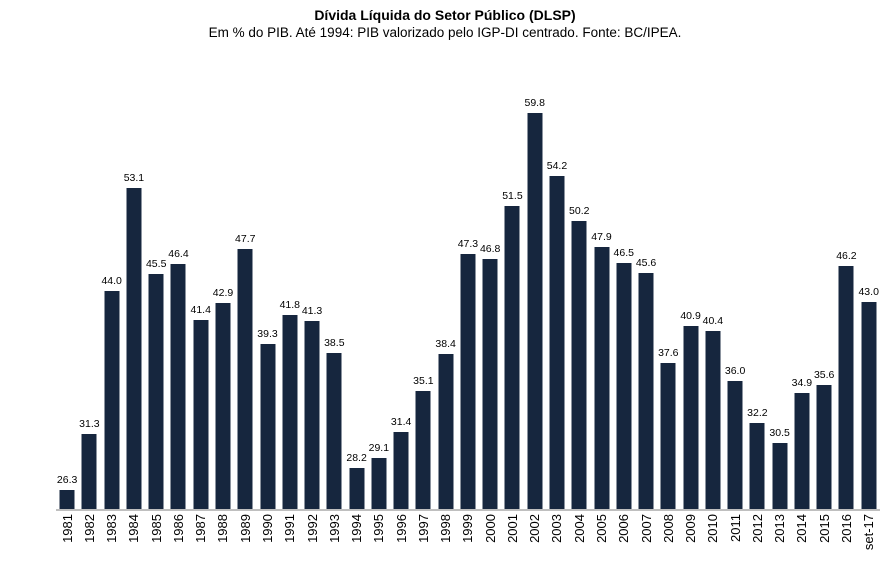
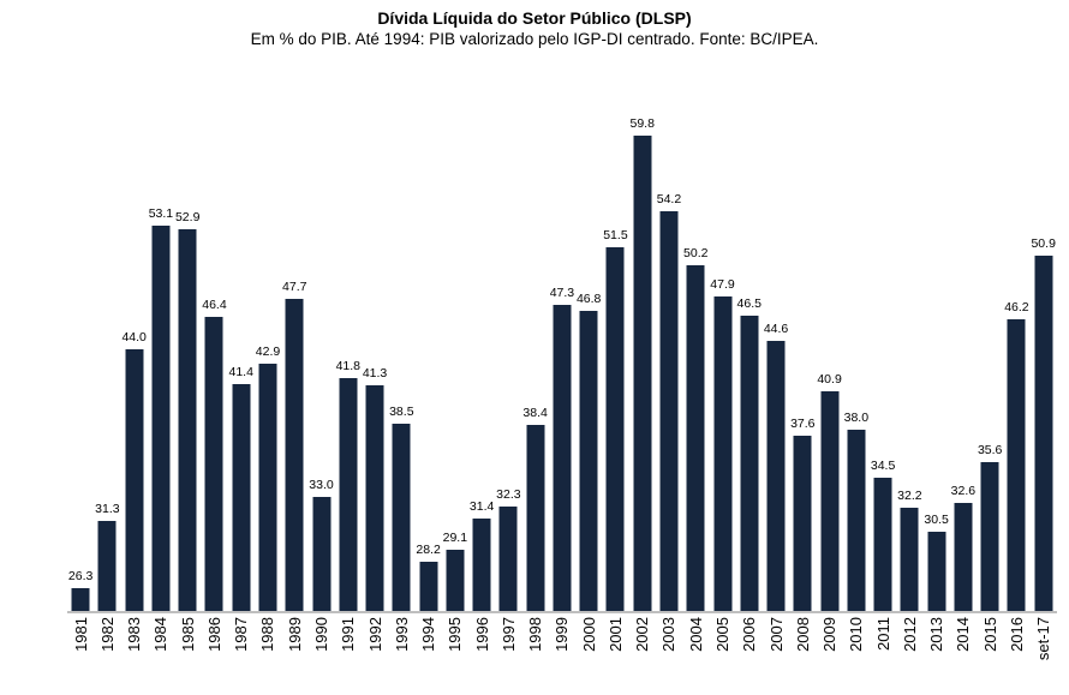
1985: 45.5 -> 52.9
1990: 39.3 -> 33.0
1997: 35.1 -> 32.3
2007: 45.6 -> 44.6
2010: 40.4 -> 38.0
2011: 36.0 -> 34.5
2014: 34.9 -> 32.6
set-17: 43.0 -> 50.9
